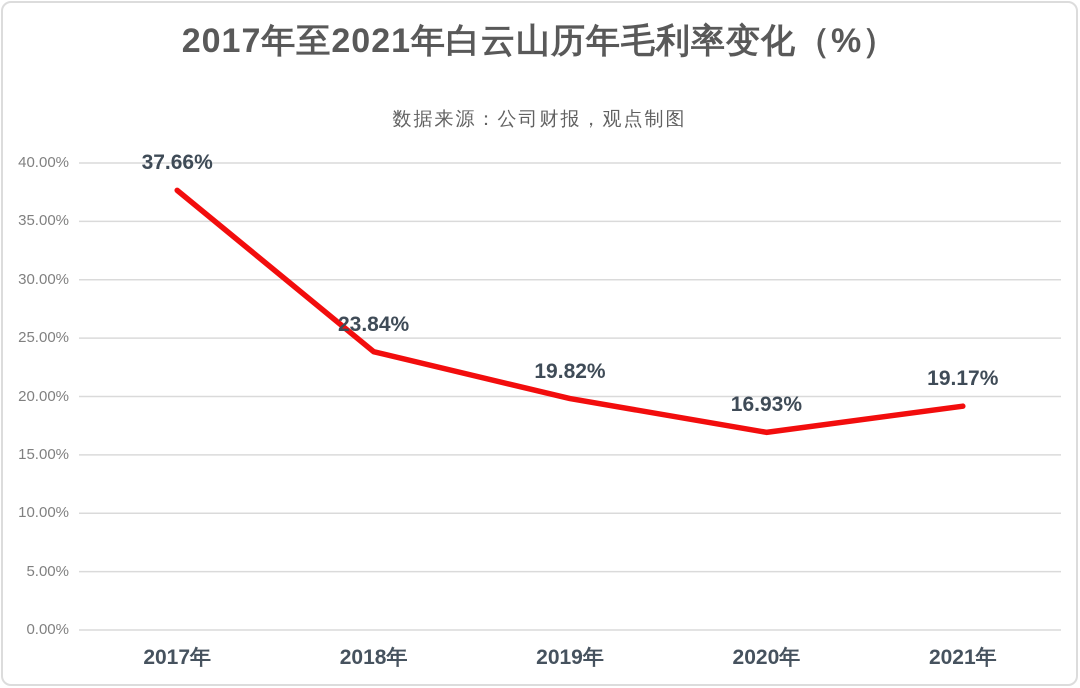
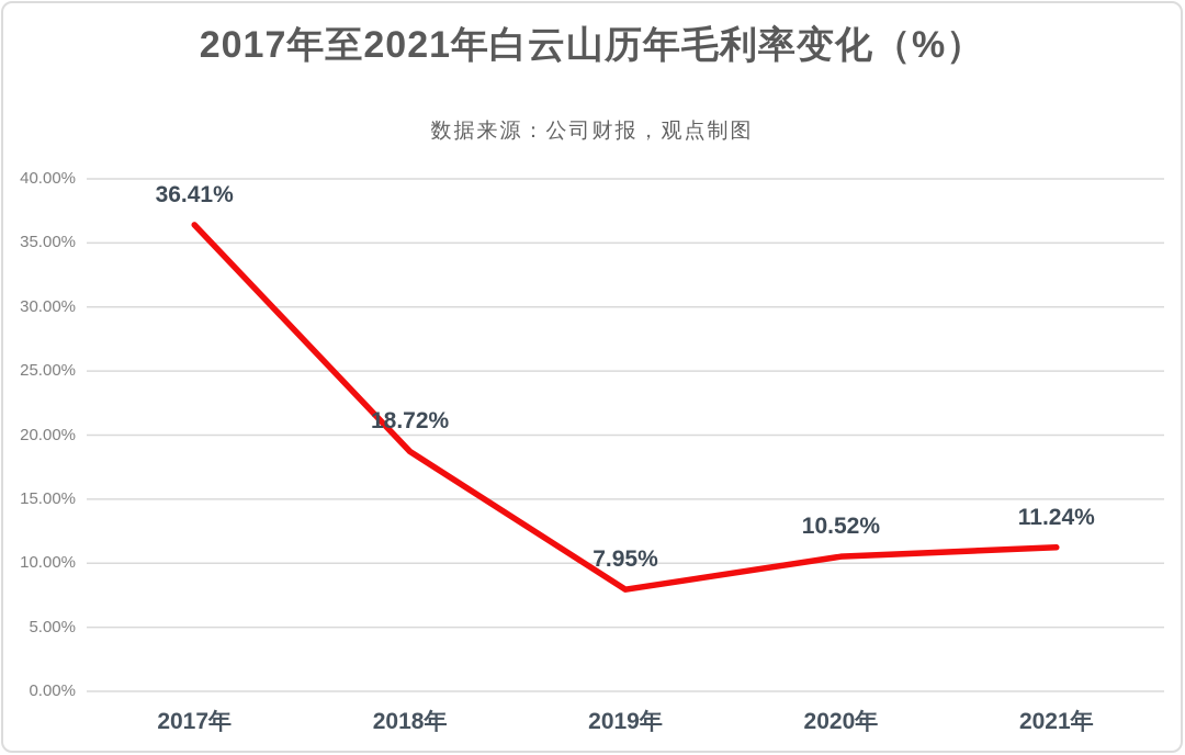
2017年: 37.66% -> 36.41%
2018年: 23.84% -> 18.72%
2019年: 19.82% -> 7.95%
2020年: 16.93% -> 10.52%
2021年: 19.17% -> 11.24%
